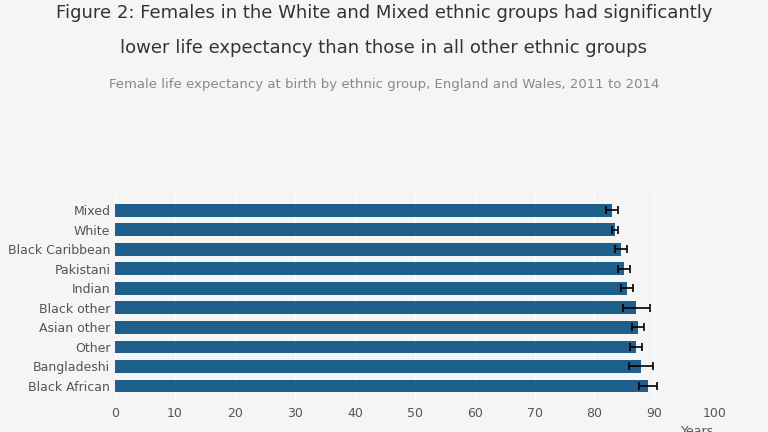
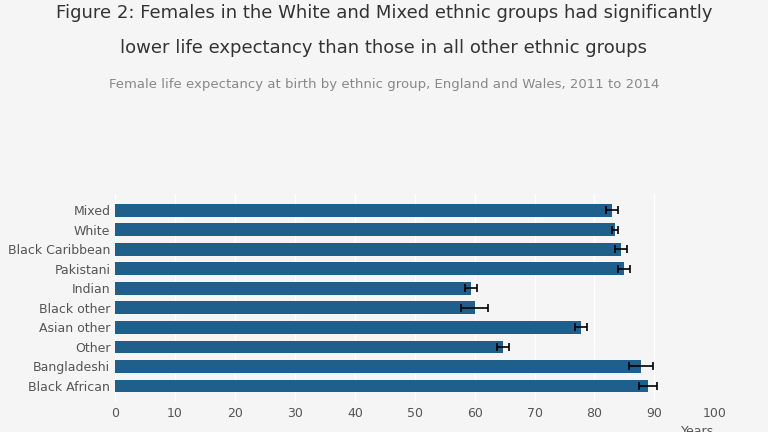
Indian: 85.5 -> 59.4
Black other: 87.0 -> 60.0
Asian other: 87.2 -> 77.8
Other: 87.0 -> 64.8
